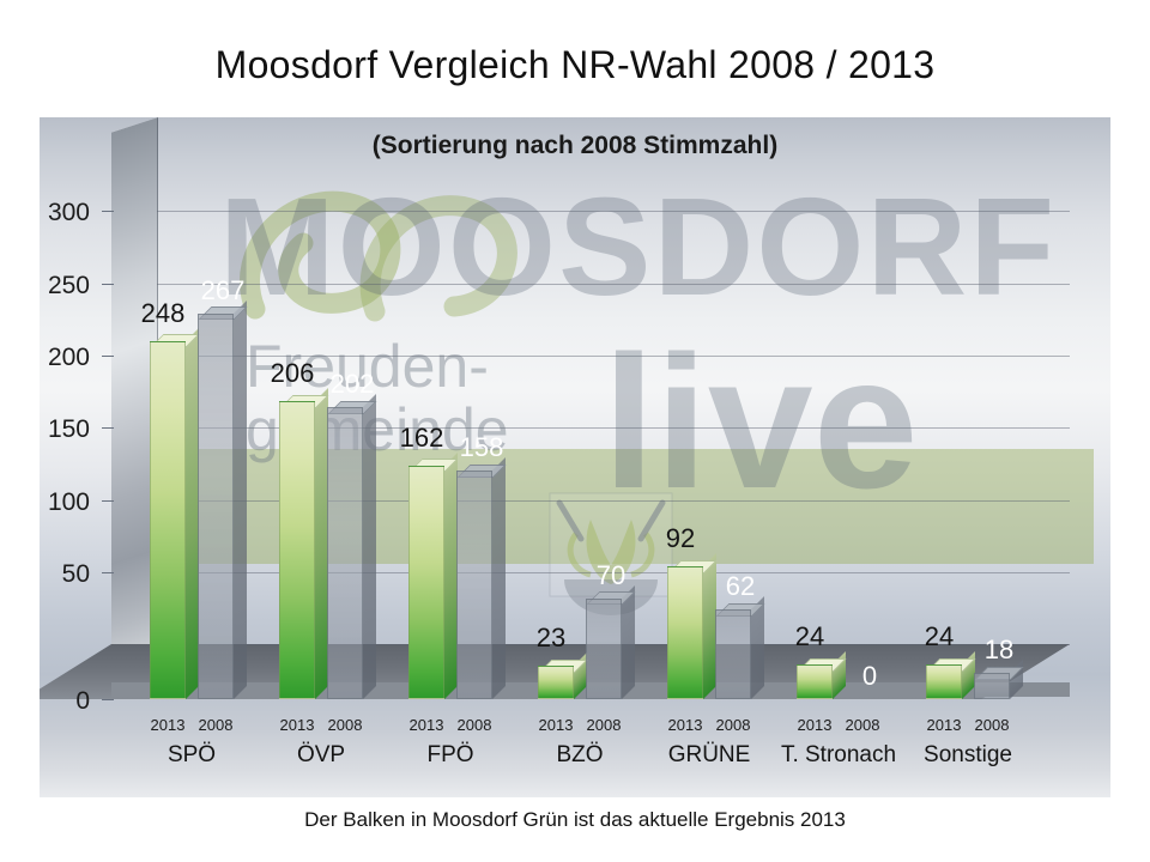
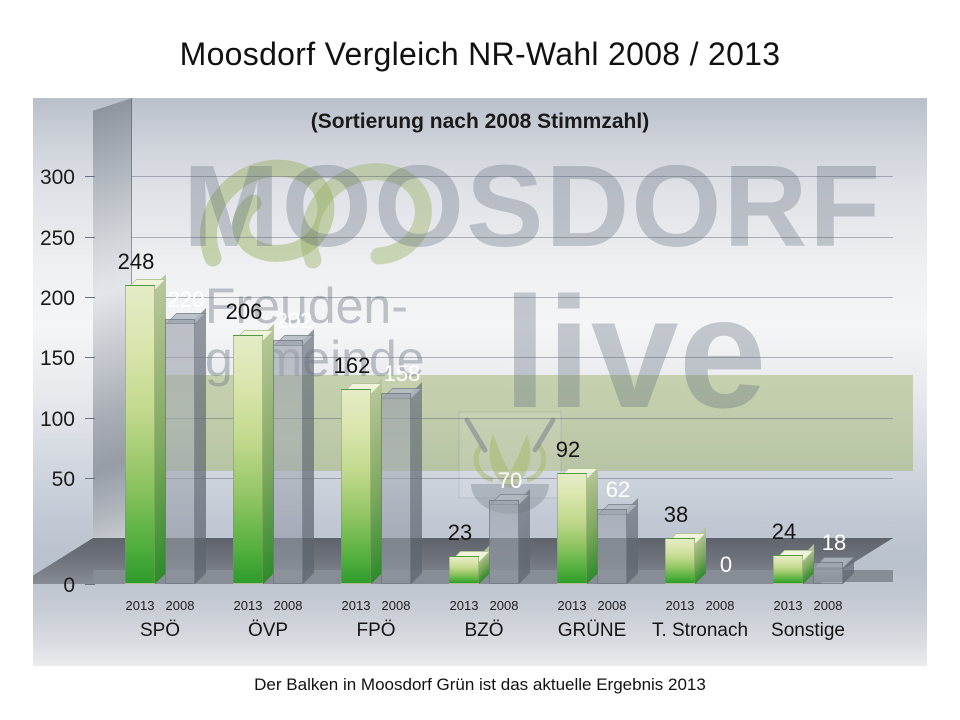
2008/SPÖ: 267 -> 220
2013/T. Stronach: 24 -> 38
